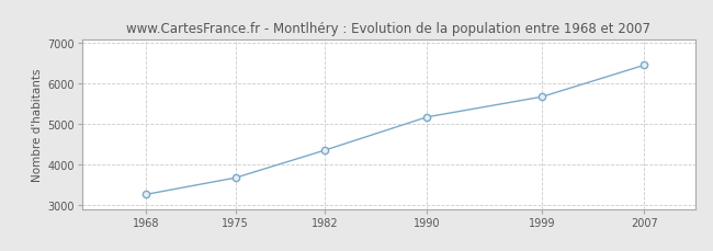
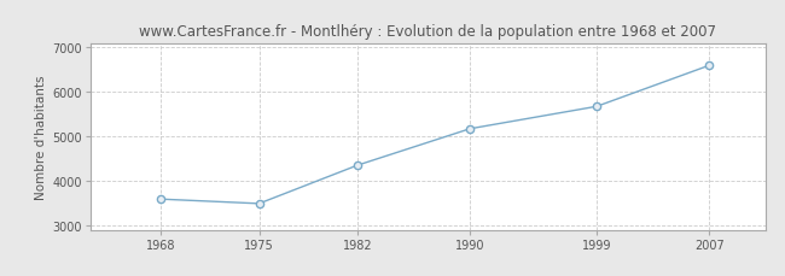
1968: 3270 -> 3600
1975: 3680 -> 3500
2007: 6460 -> 6600
